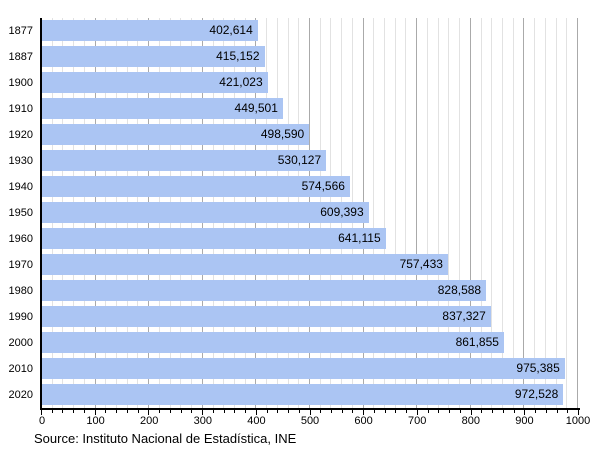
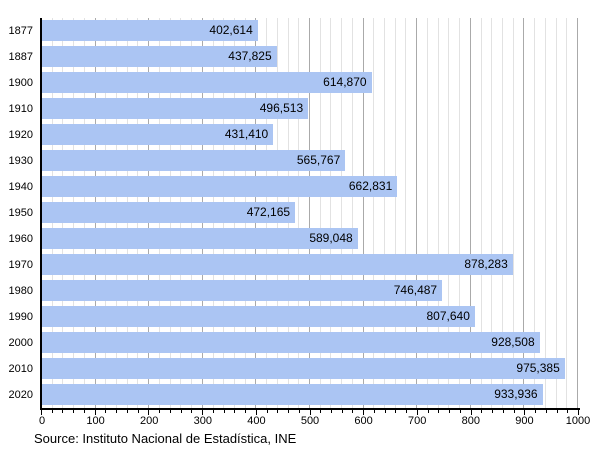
1887: 415,152 -> 437,825
1900: 421,023 -> 614,870
1910: 449,501 -> 496,513
1920: 498,590 -> 431,410
1930: 530,127 -> 565,767
1940: 574,566 -> 662,831
1950: 609,393 -> 472,165
1960: 641,115 -> 589,048
1970: 757,433 -> 878,283
1980: 828,588 -> 746,487
1990: 837,327 -> 807,640
2000: 861,855 -> 928,508
2020: 972,528 -> 933,936
